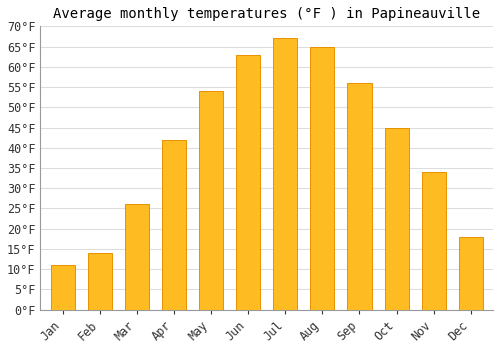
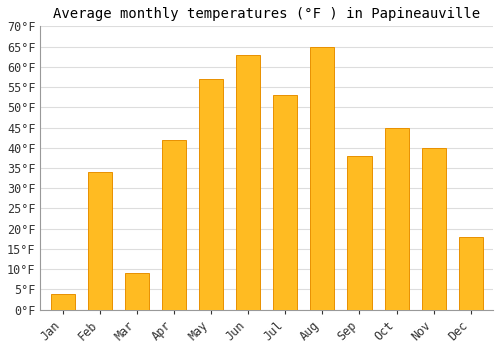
Jan: 11°F -> 4°F
Feb: 14°F -> 34°F
Mar: 26°F -> 9°F
May: 54°F -> 57°F
Jul: 67°F -> 53°F
Sep: 56°F -> 38°F
Nov: 34°F -> 40°F
